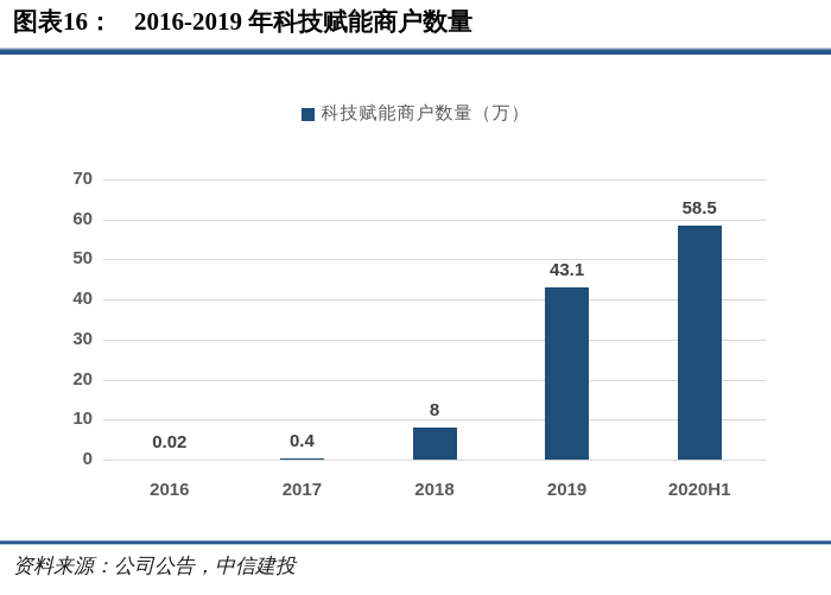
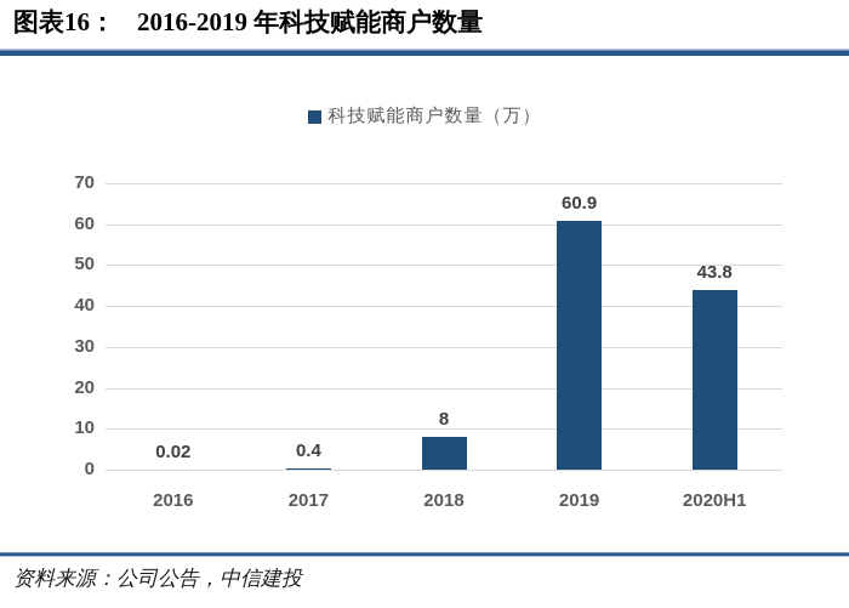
2019: 43.1 -> 60.9
2020H1: 58.5 -> 43.8
